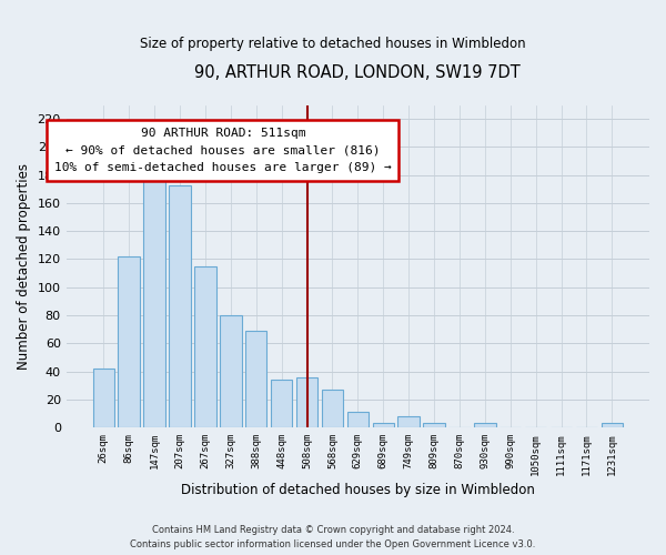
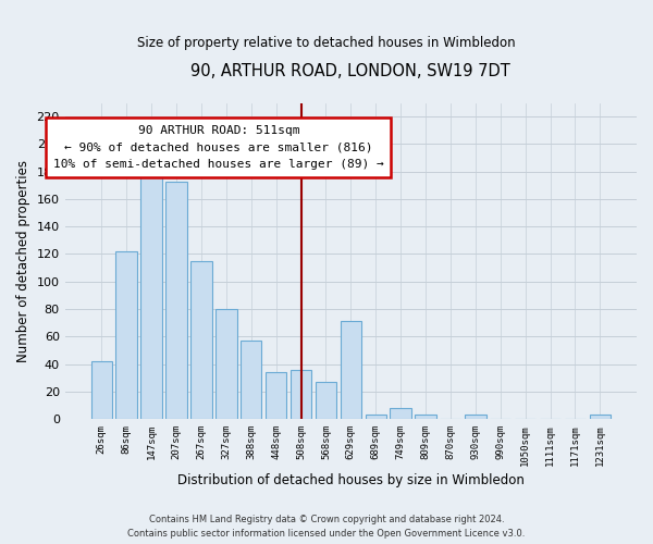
388sqm: 69 -> 57
629sqm: 11 -> 71
